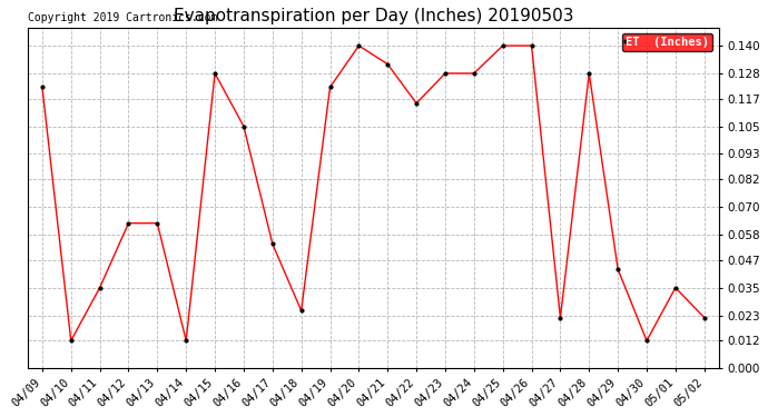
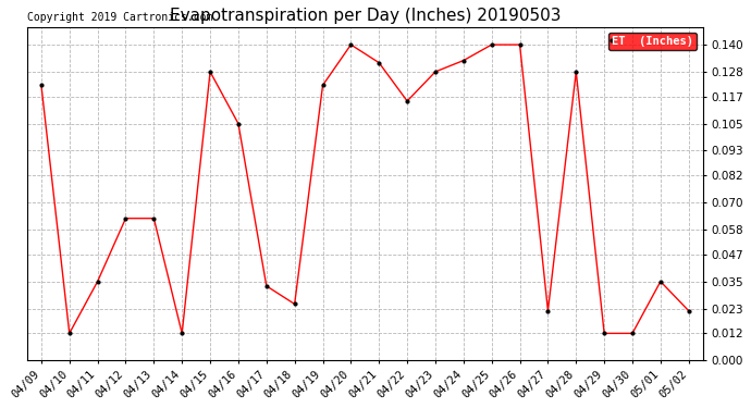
04/17: 0.054 -> 0.033
04/24: 0.128 -> 0.133
04/29: 0.043 -> 0.012
